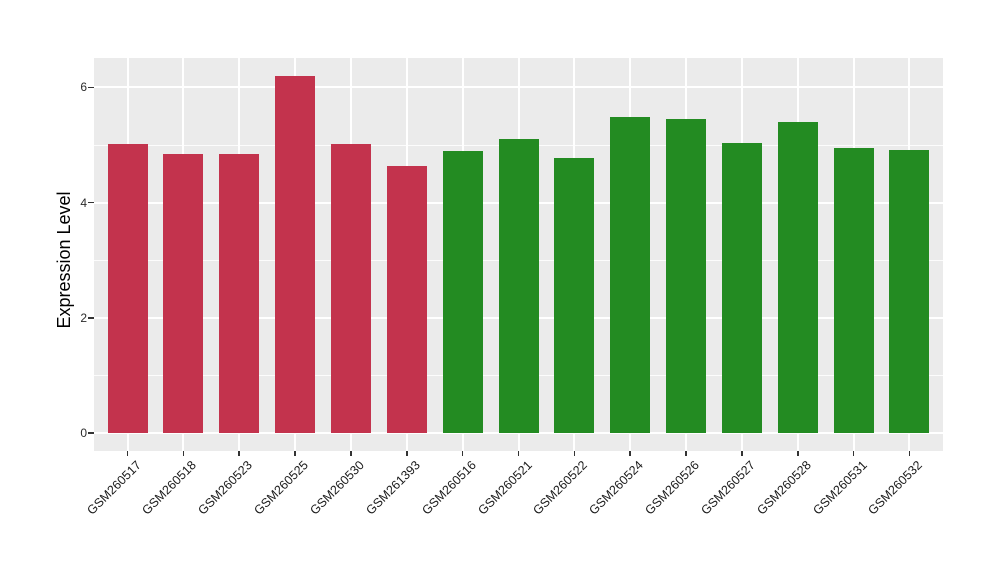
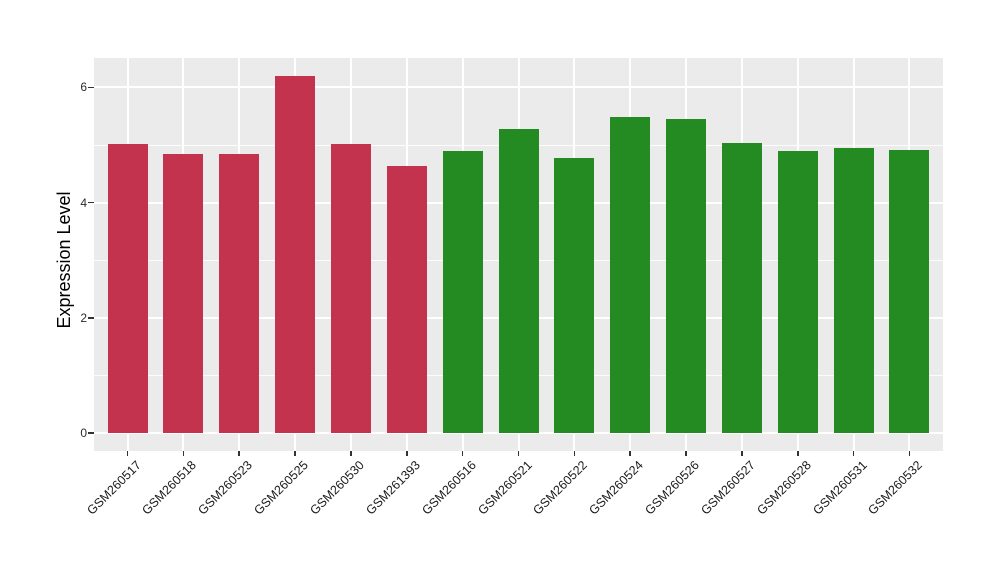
GSM260521: 5.1 -> 5.3
GSM260528: 5.4 -> 4.9
